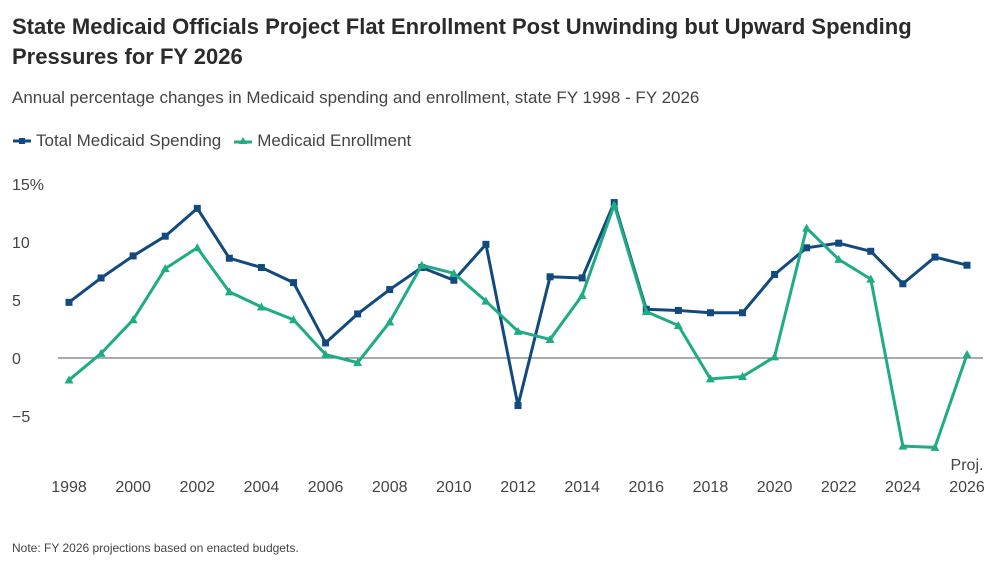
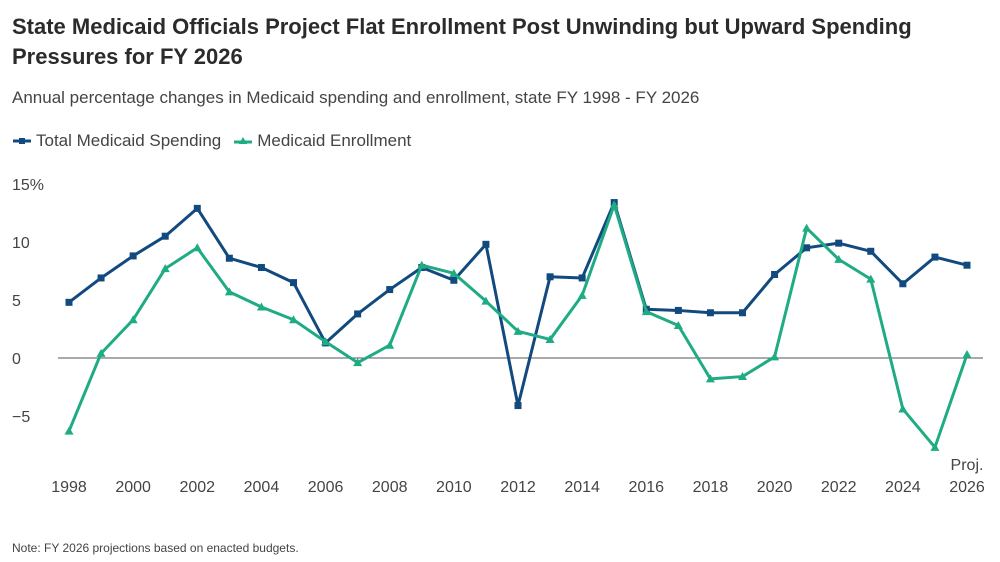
Medicaid Enrollment/1998: -1.9% -> -6.3%
Medicaid Enrollment/2006: 0.3% -> 1.4%
Medicaid Enrollment/2008: 3.1% -> 1.1%
Medicaid Enrollment/2024: -7.6% -> -4.4%
